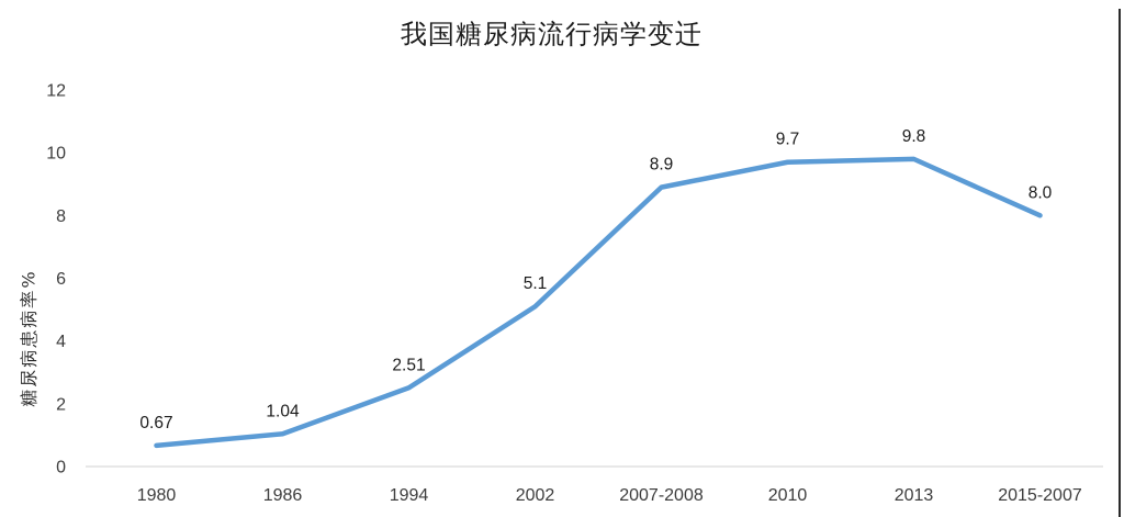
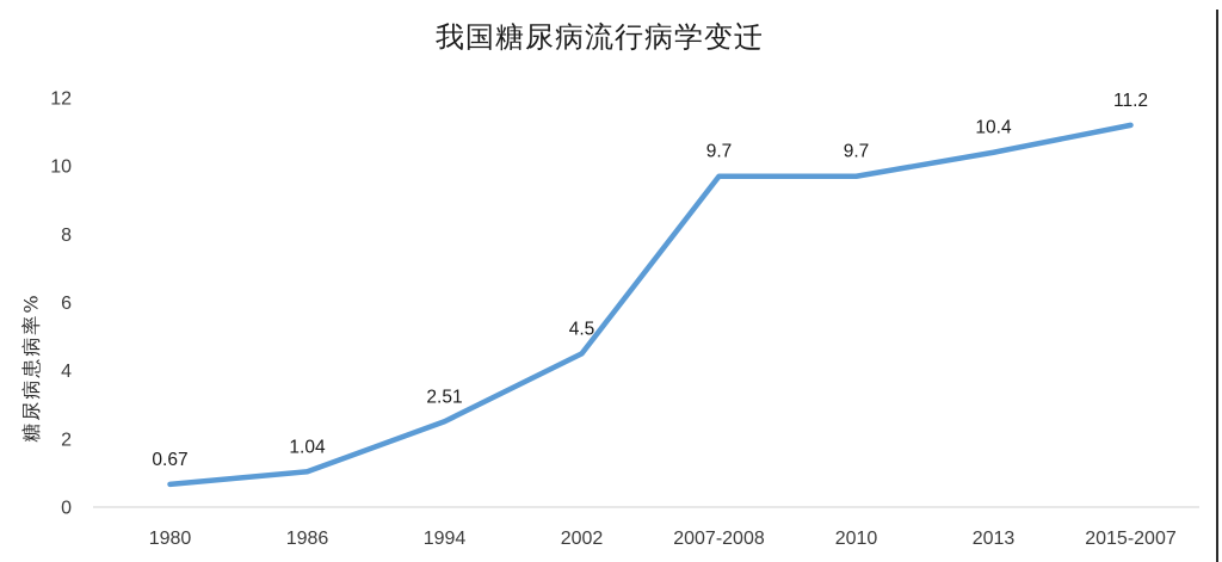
2002: 5.1 -> 4.5
2007-2008: 8.9 -> 9.7
2013: 9.8 -> 10.4
2015-2007: 8.0 -> 11.2
